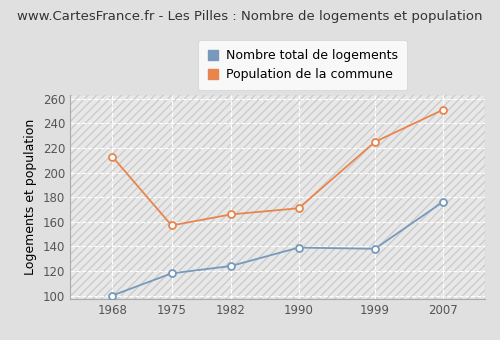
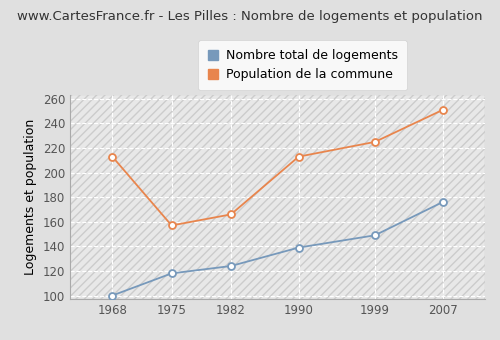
Population de la commune/1990: 171 -> 213
Nombre total de logements/1999: 138 -> 149
